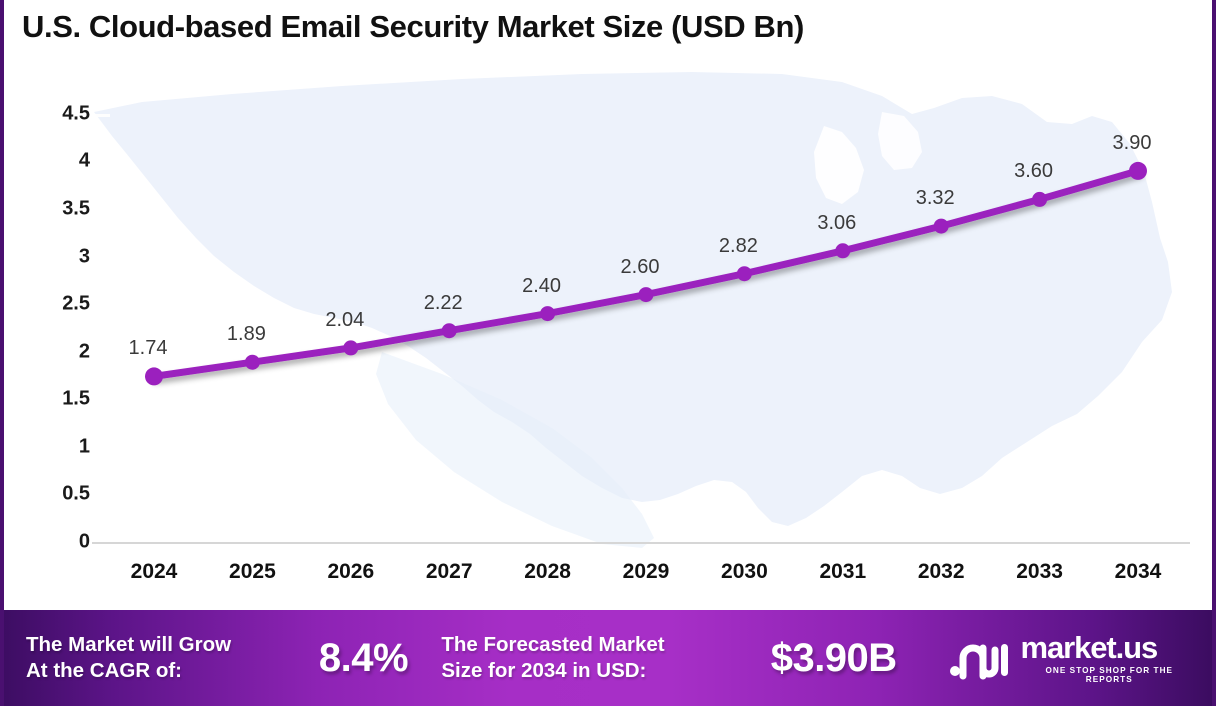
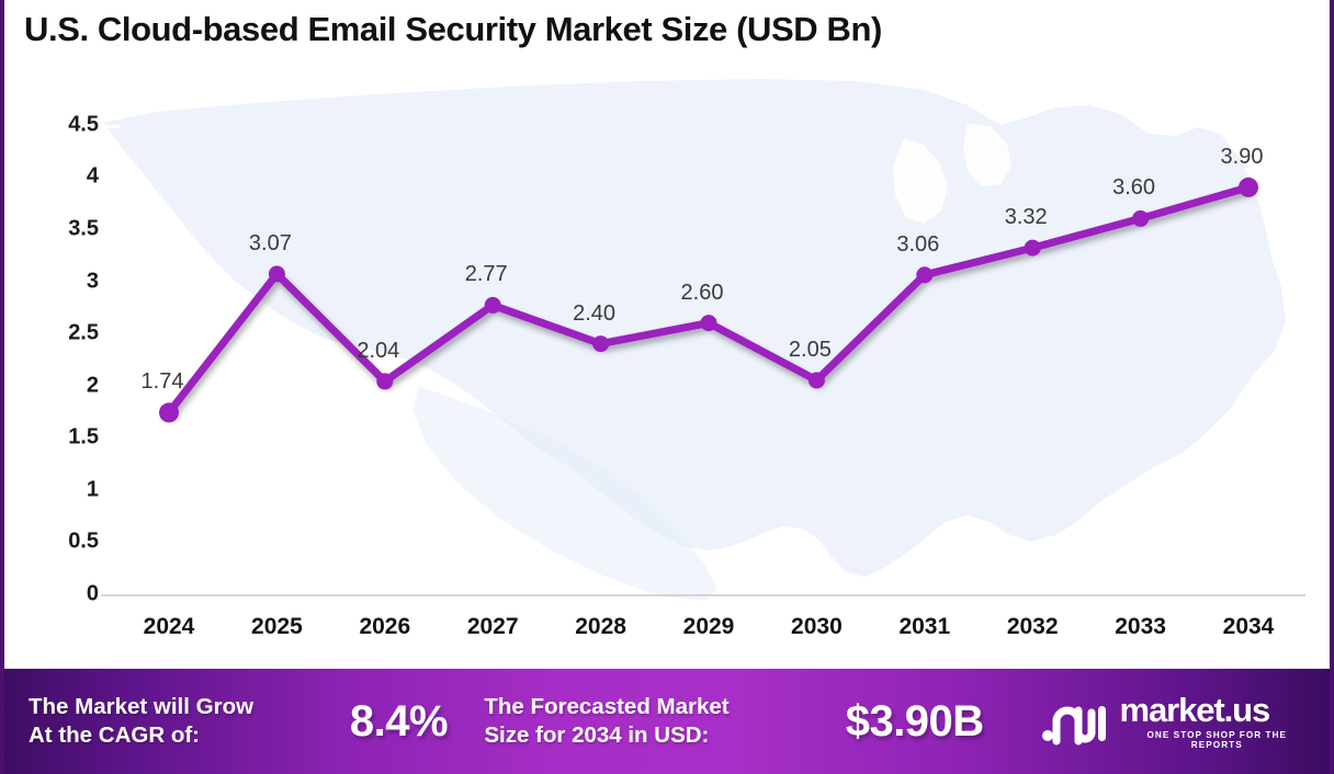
2025: 1.89 -> 3.07
2027: 2.22 -> 2.77
2030: 2.82 -> 2.05
